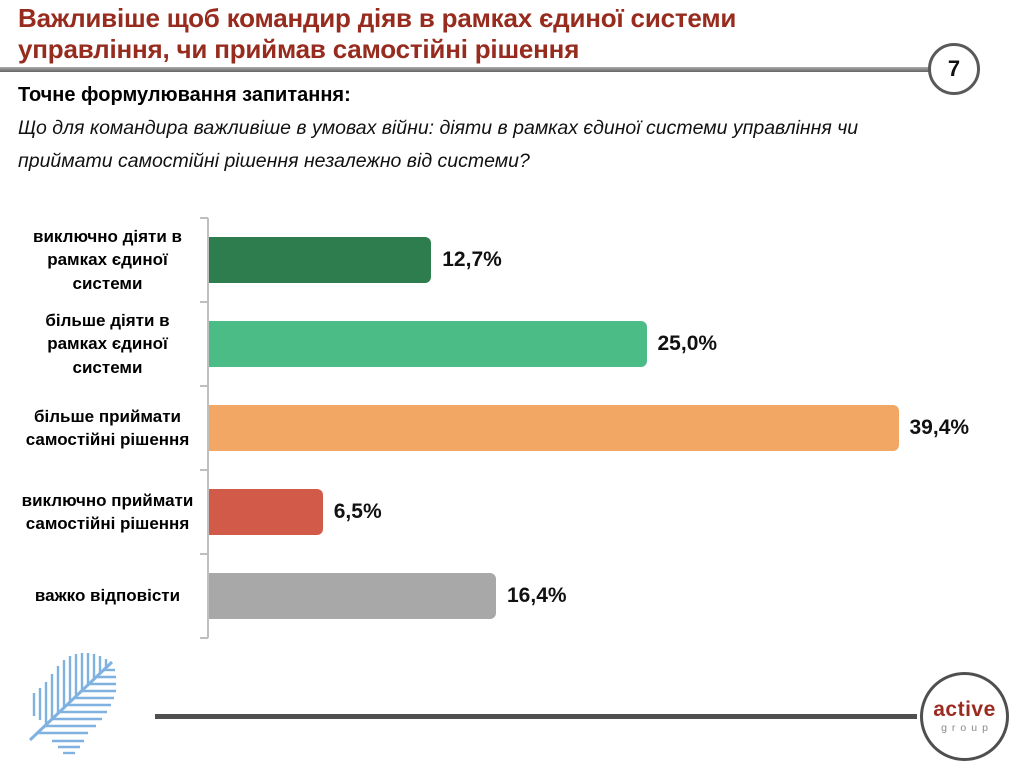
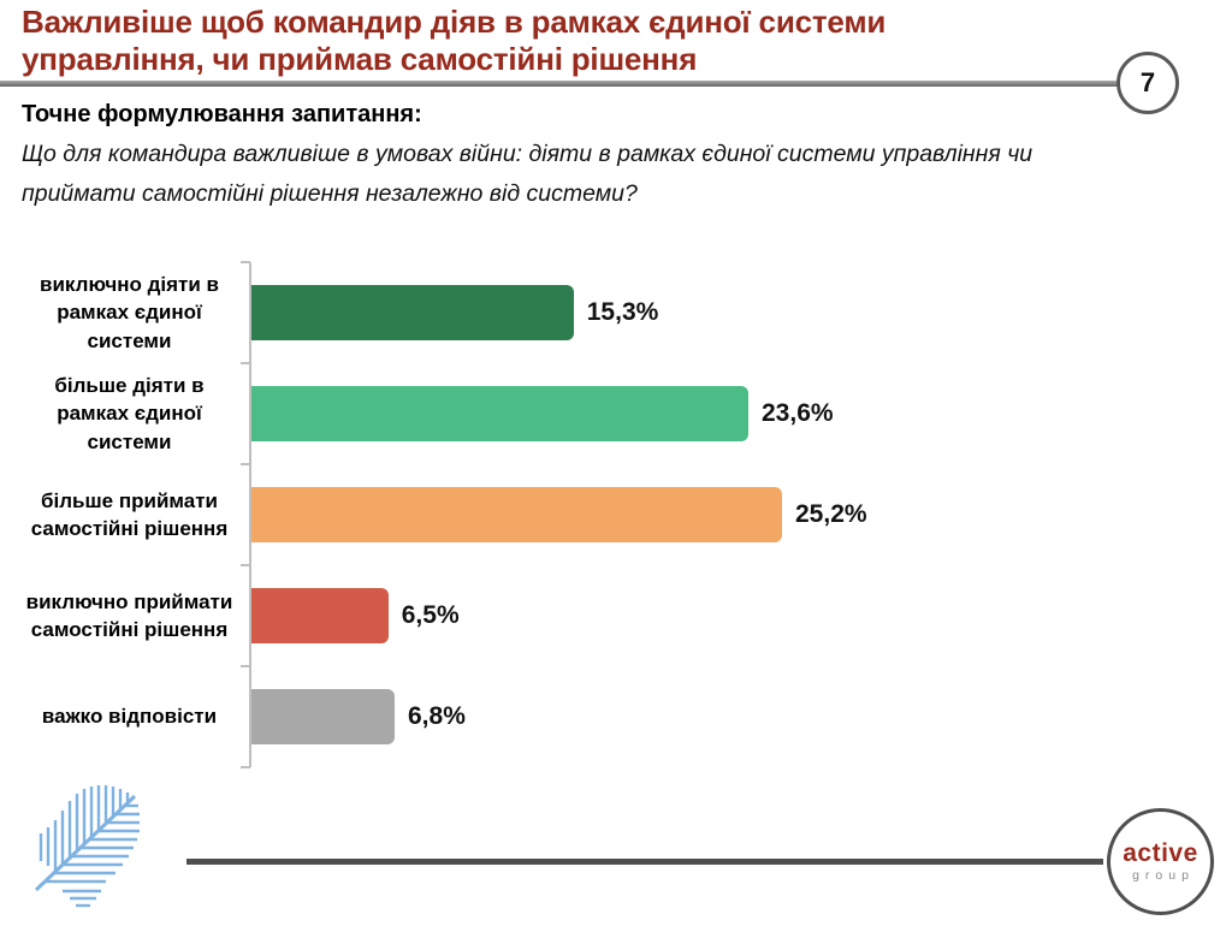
виключно діяти в рамках єдиної системи: 12,7% -> 15,3%
більше діяти в рамках єдиної системи: 25,0% -> 23,6%
більше приймати самостійні рішення: 39,4% -> 25,2%
важко відповісти: 16,4% -> 6,8%
